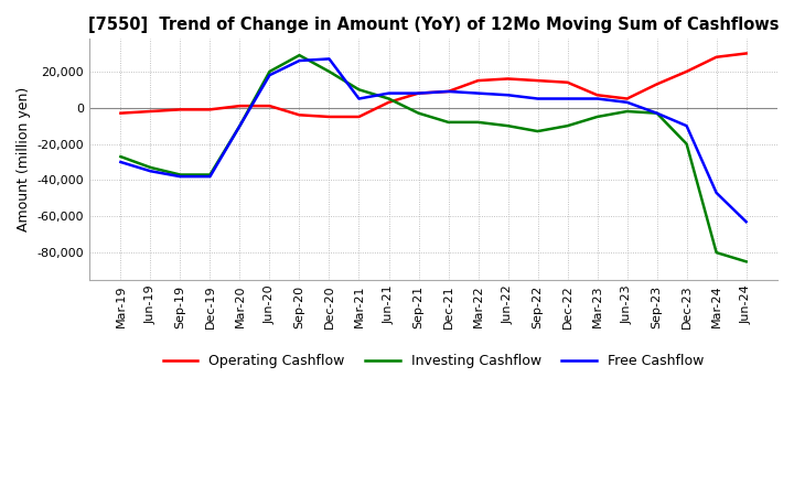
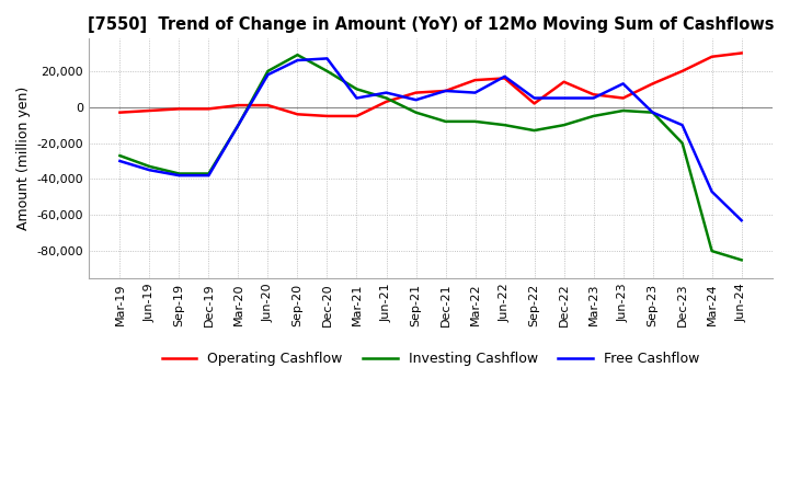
Free Cashflow/Sep-21: 8,000 -> 4,000
Free Cashflow/Jun-22: 7,000 -> 17,000
Operating Cashflow/Sep-22: 15,000 -> 2,000
Free Cashflow/Jun-23: 3,000 -> 13,000
